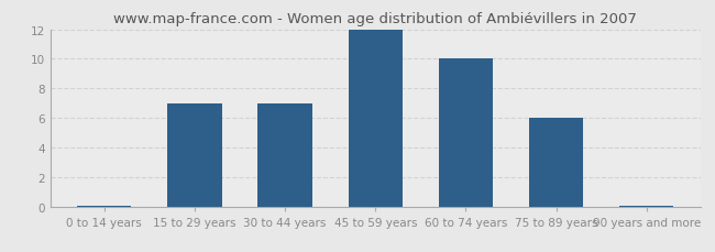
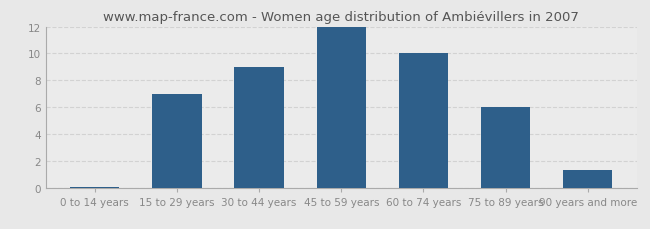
30 to 44 years: 7.0 -> 9.0
90 years and more: 0.1 -> 1.3
